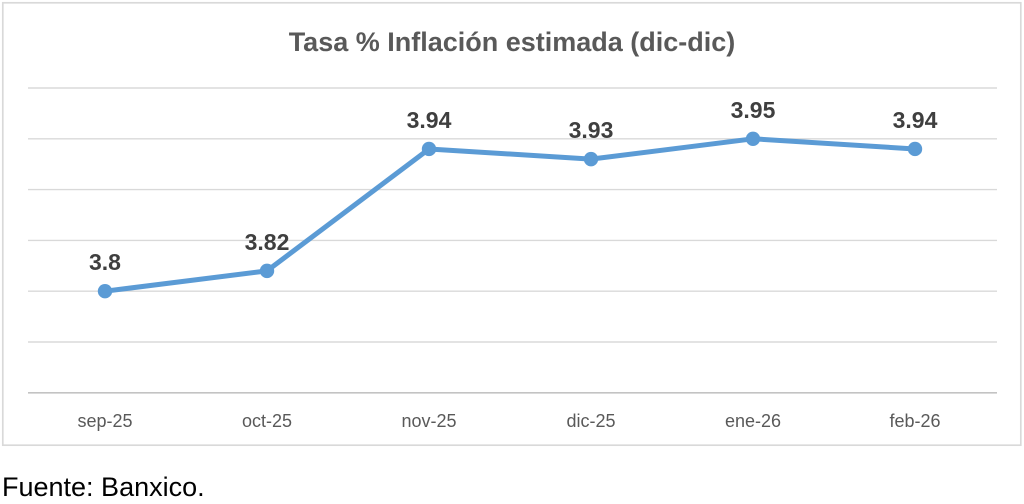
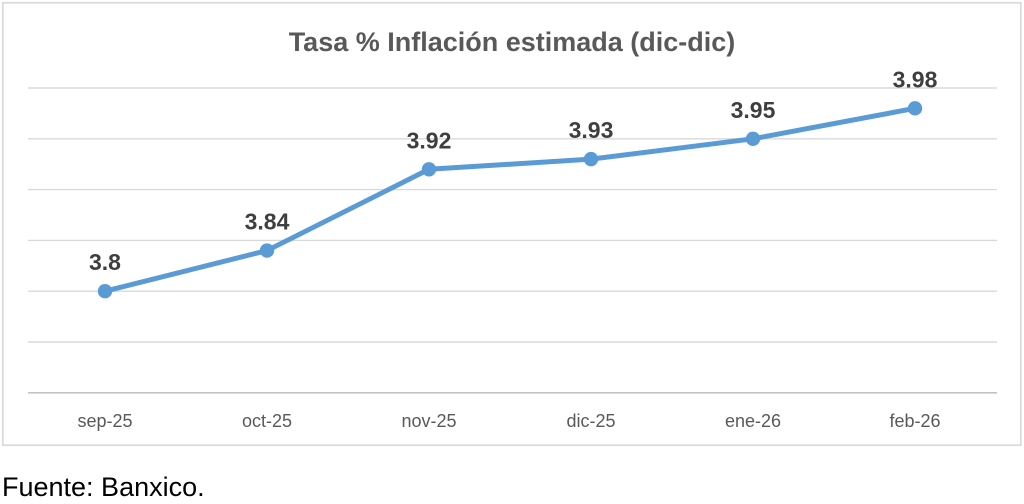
oct-25: 3.82 -> 3.84
nov-25: 3.94 -> 3.92
feb-26: 3.94 -> 3.98
